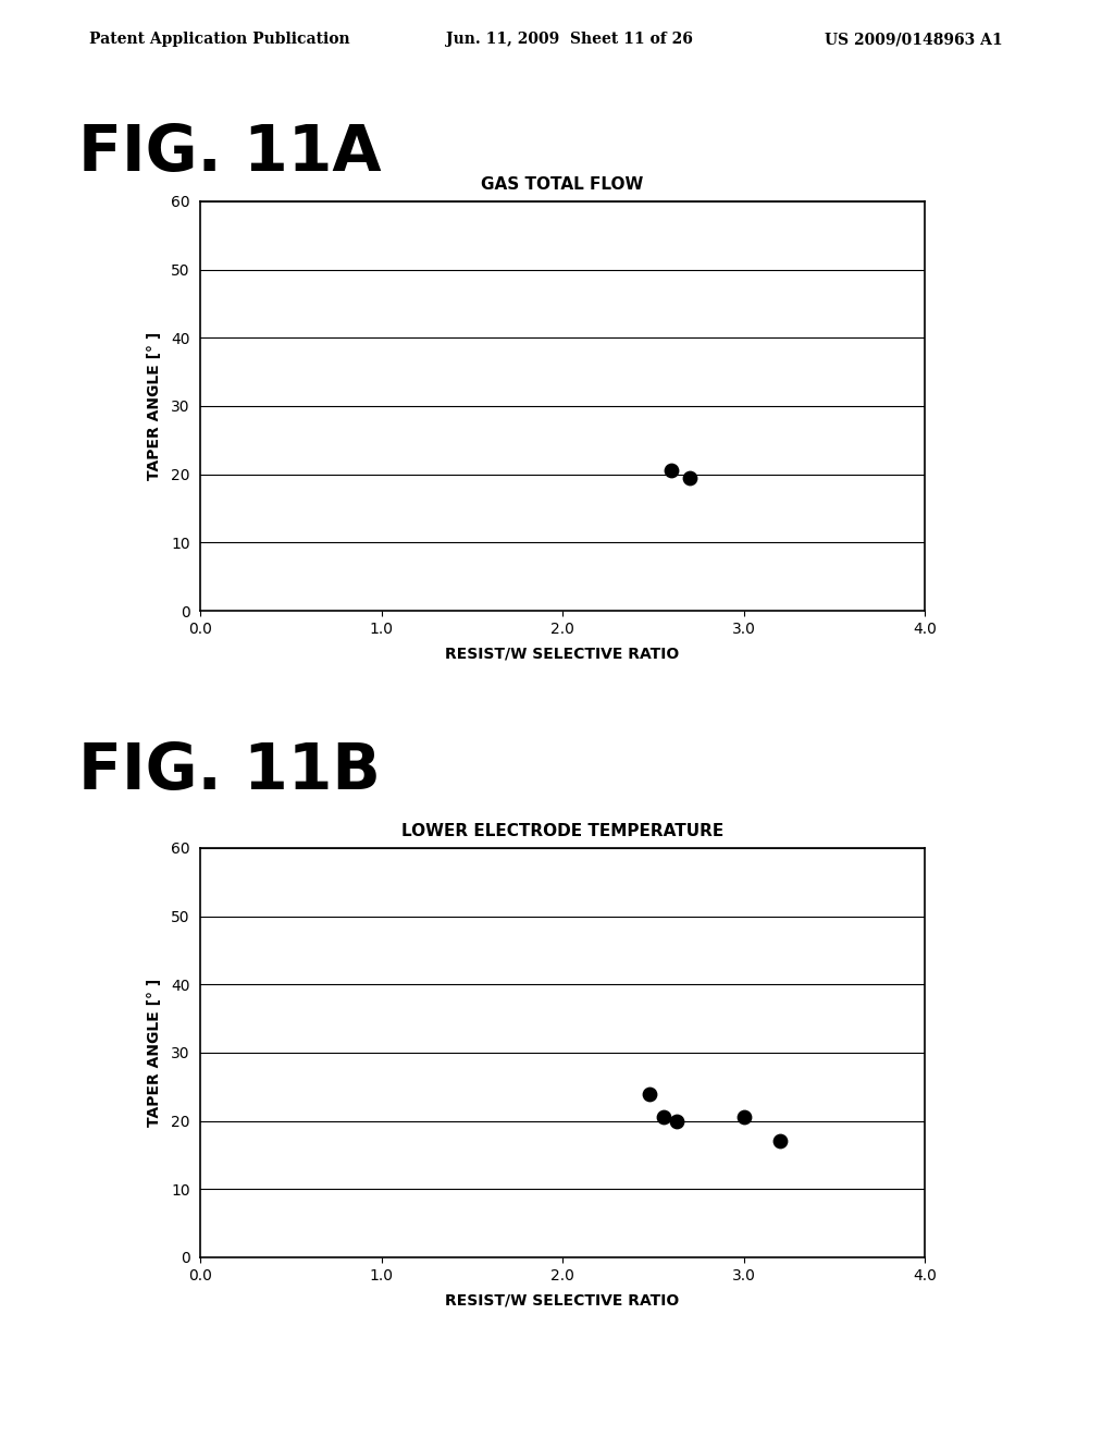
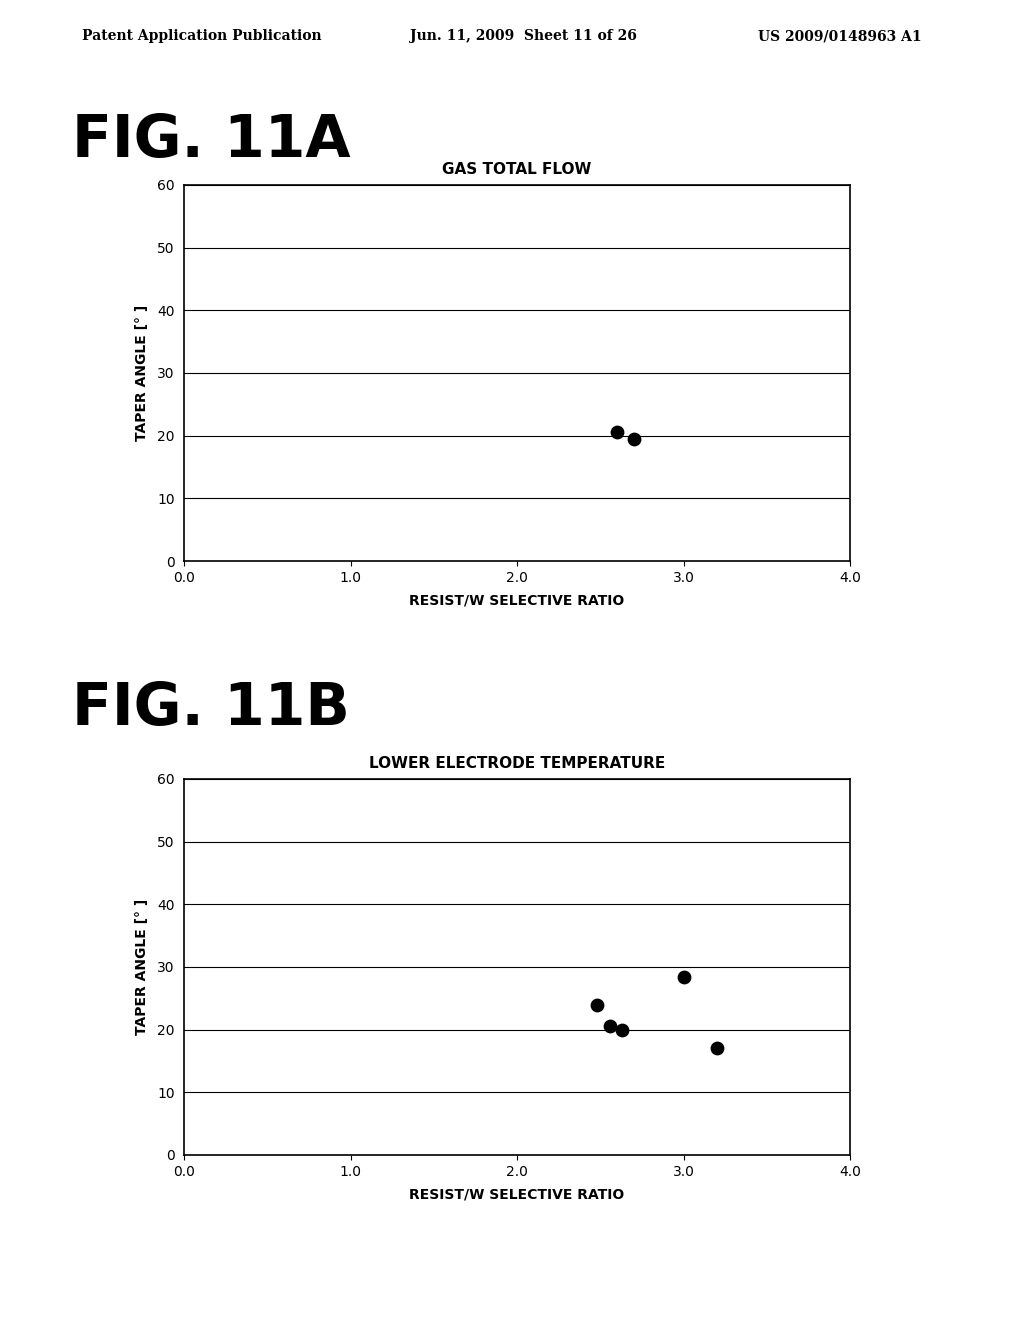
LOWER ELECTRODE TEMPERATURE/3.0: 20.5 -> 28.4
